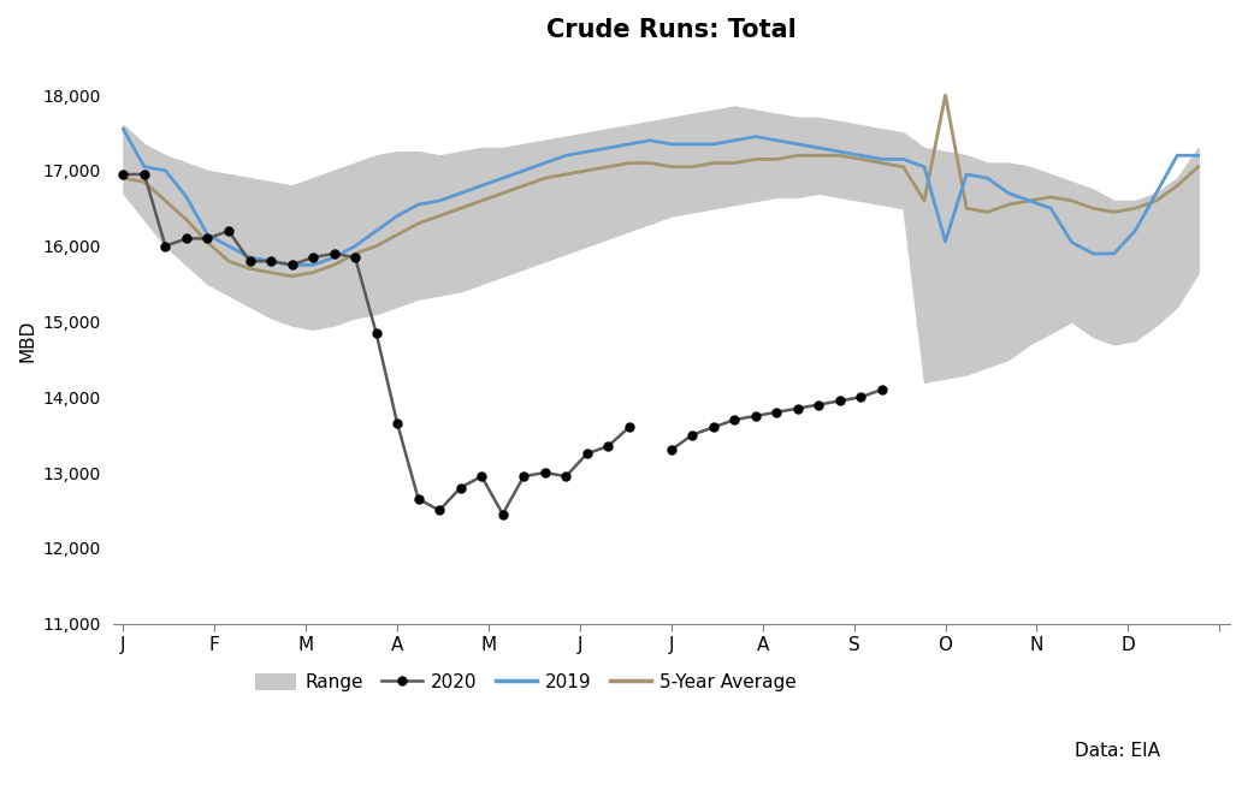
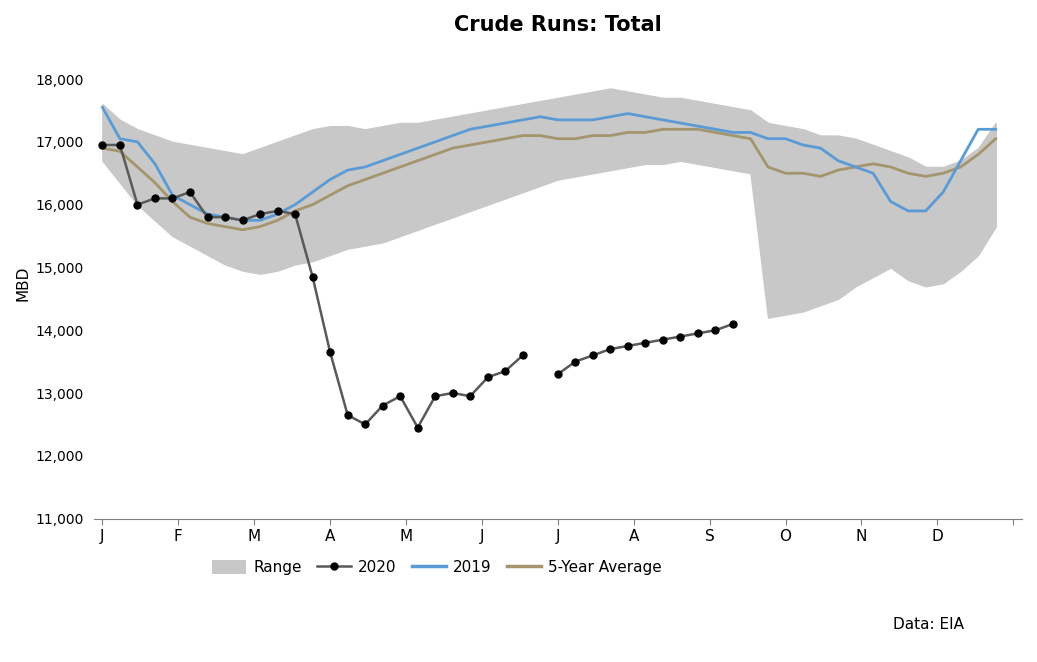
2019/O: 16,060 -> 17,050
5-Year Average/O: 18,000 -> 16,500
